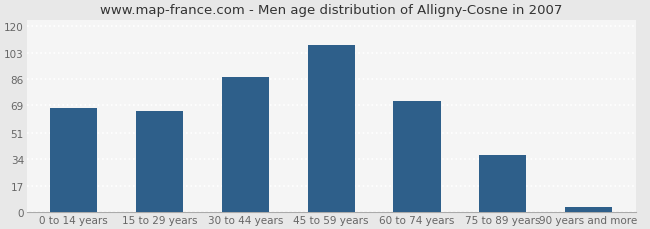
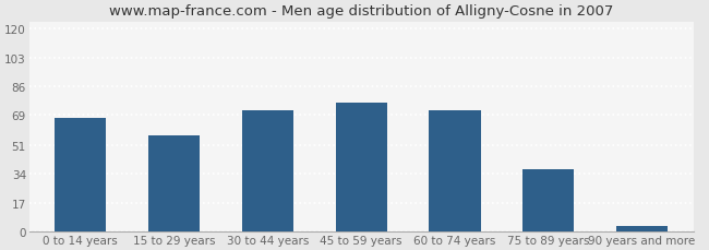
15 to 29 years: 65 -> 57
30 to 44 years: 87 -> 72
45 to 59 years: 108 -> 76
